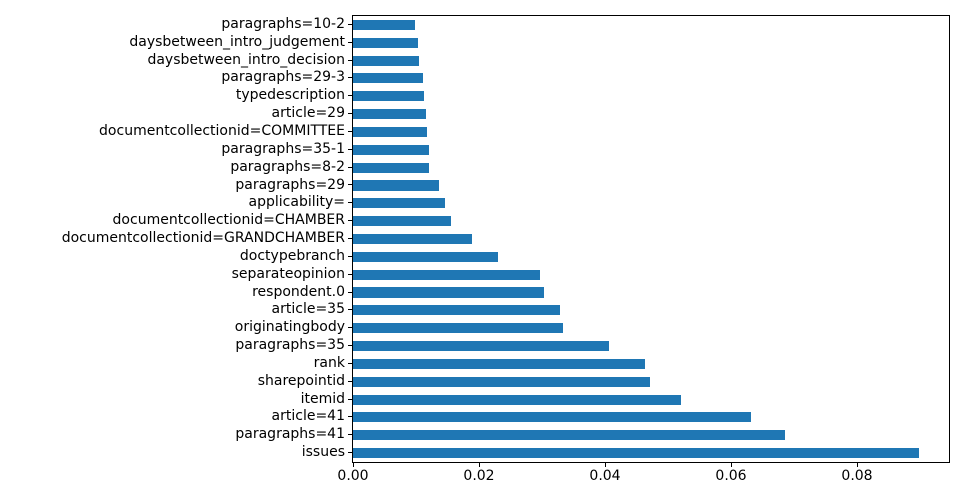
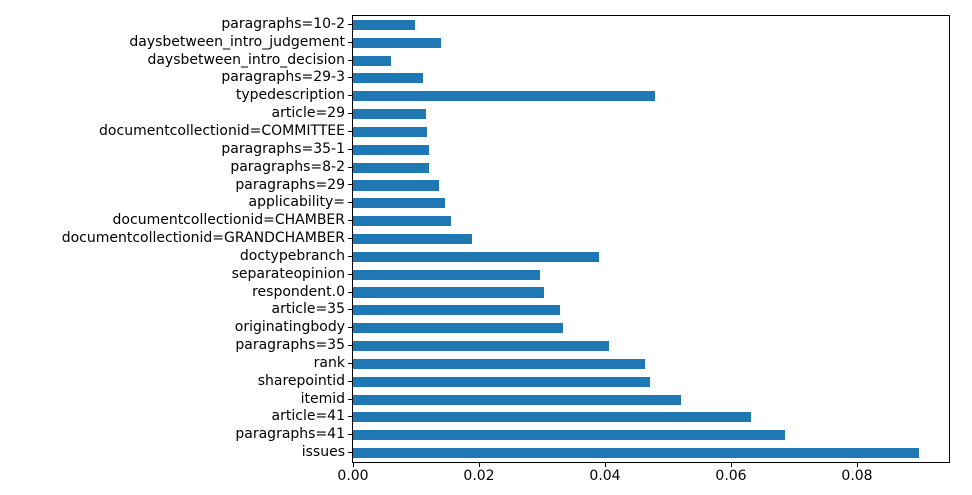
daysbetween_intro_judgement: 0.010 -> 0.014
daysbetween_intro_decision: 0.010 -> 0.006
typedescription: 0.011 -> 0.048
doctypebranch: 0.023 -> 0.039
